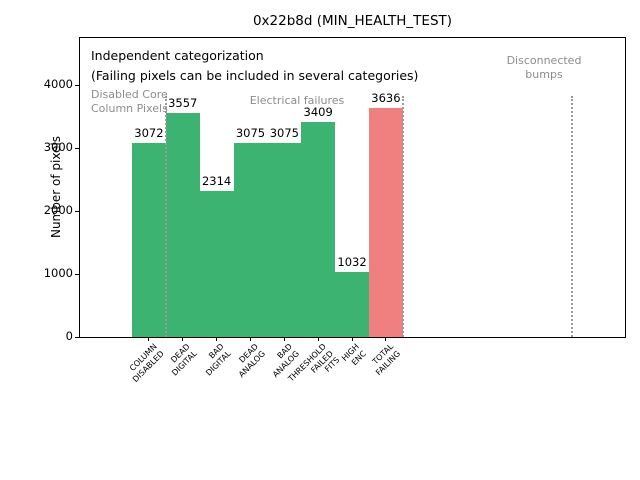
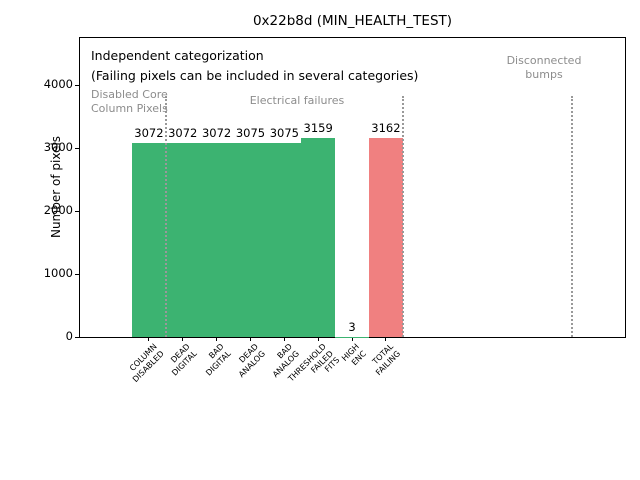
DEAD DIGITAL: 3557 -> 3072
BAD DIGITAL: 2314 -> 3072
THRESHOLD FAILED FITS: 3409 -> 3159
HIGH ENC: 1032 -> 3
TOTAL FAILING: 3636 -> 3162
